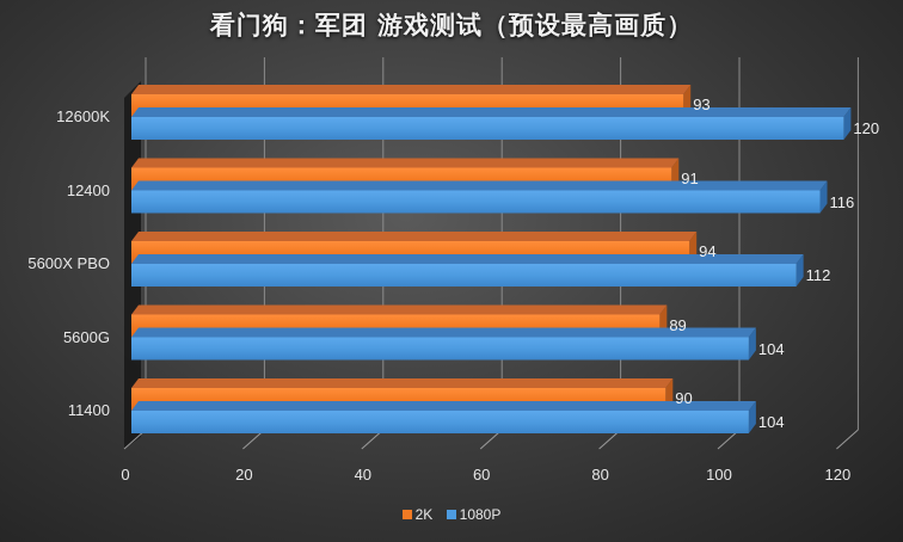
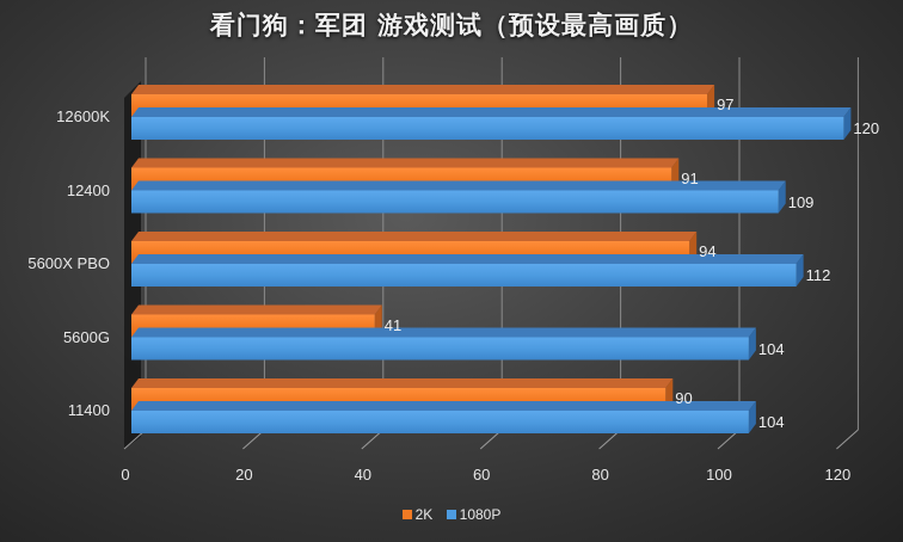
2K/12600K: 93 -> 97
1080P/12400: 116 -> 109
2K/5600G: 89 -> 41
